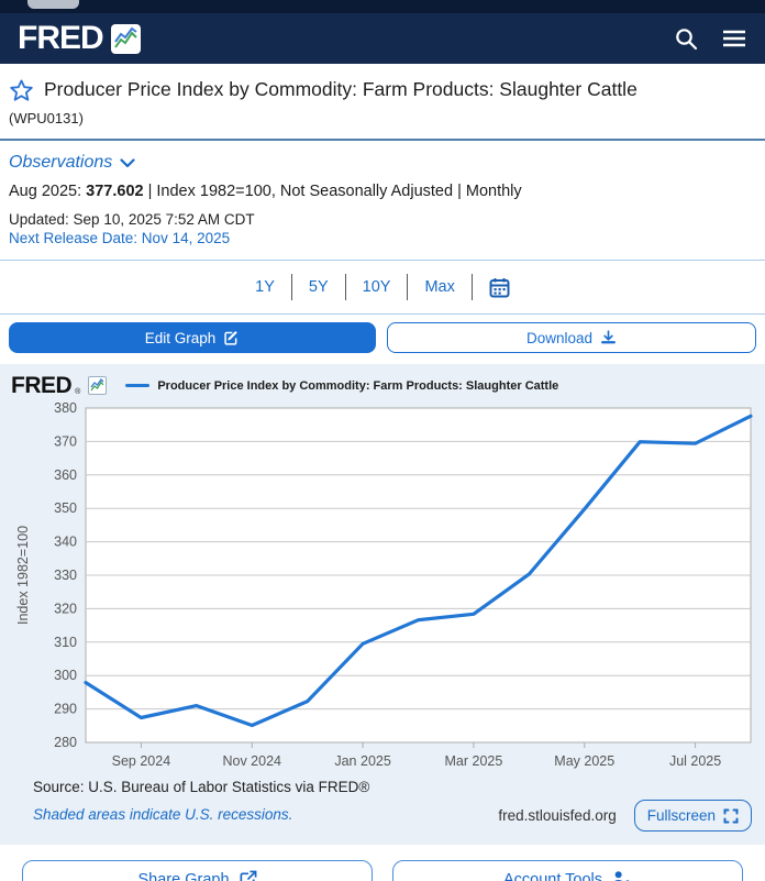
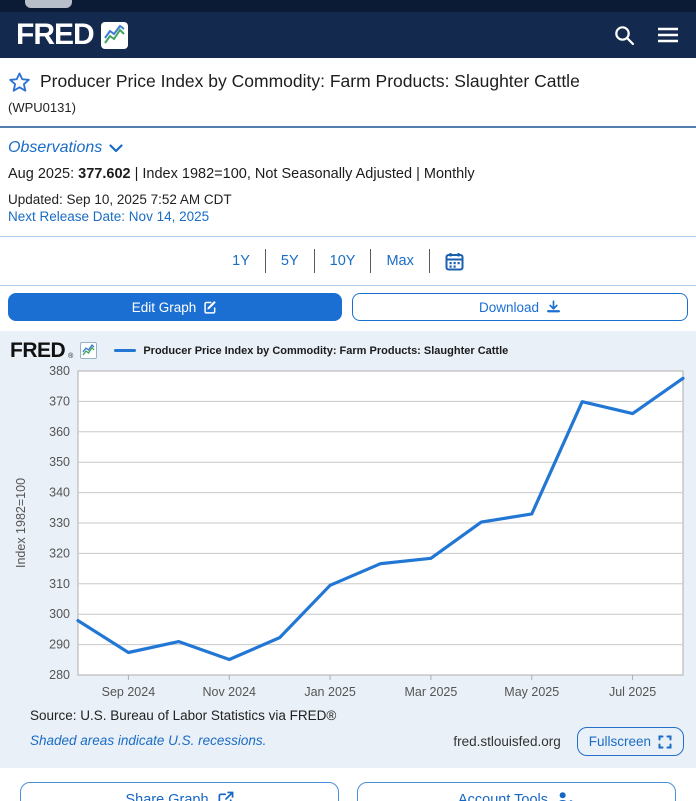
May 2025: 350 -> 333
Jul 2025: 369 -> 366
